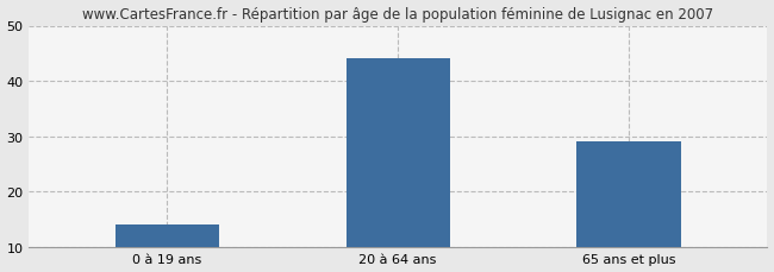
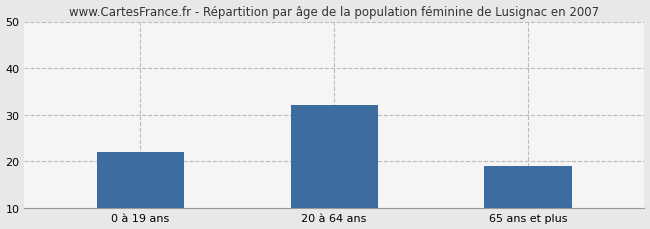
0 à 19 ans: 14 -> 22
20 à 64 ans: 44 -> 32
65 ans et plus: 29 -> 19
